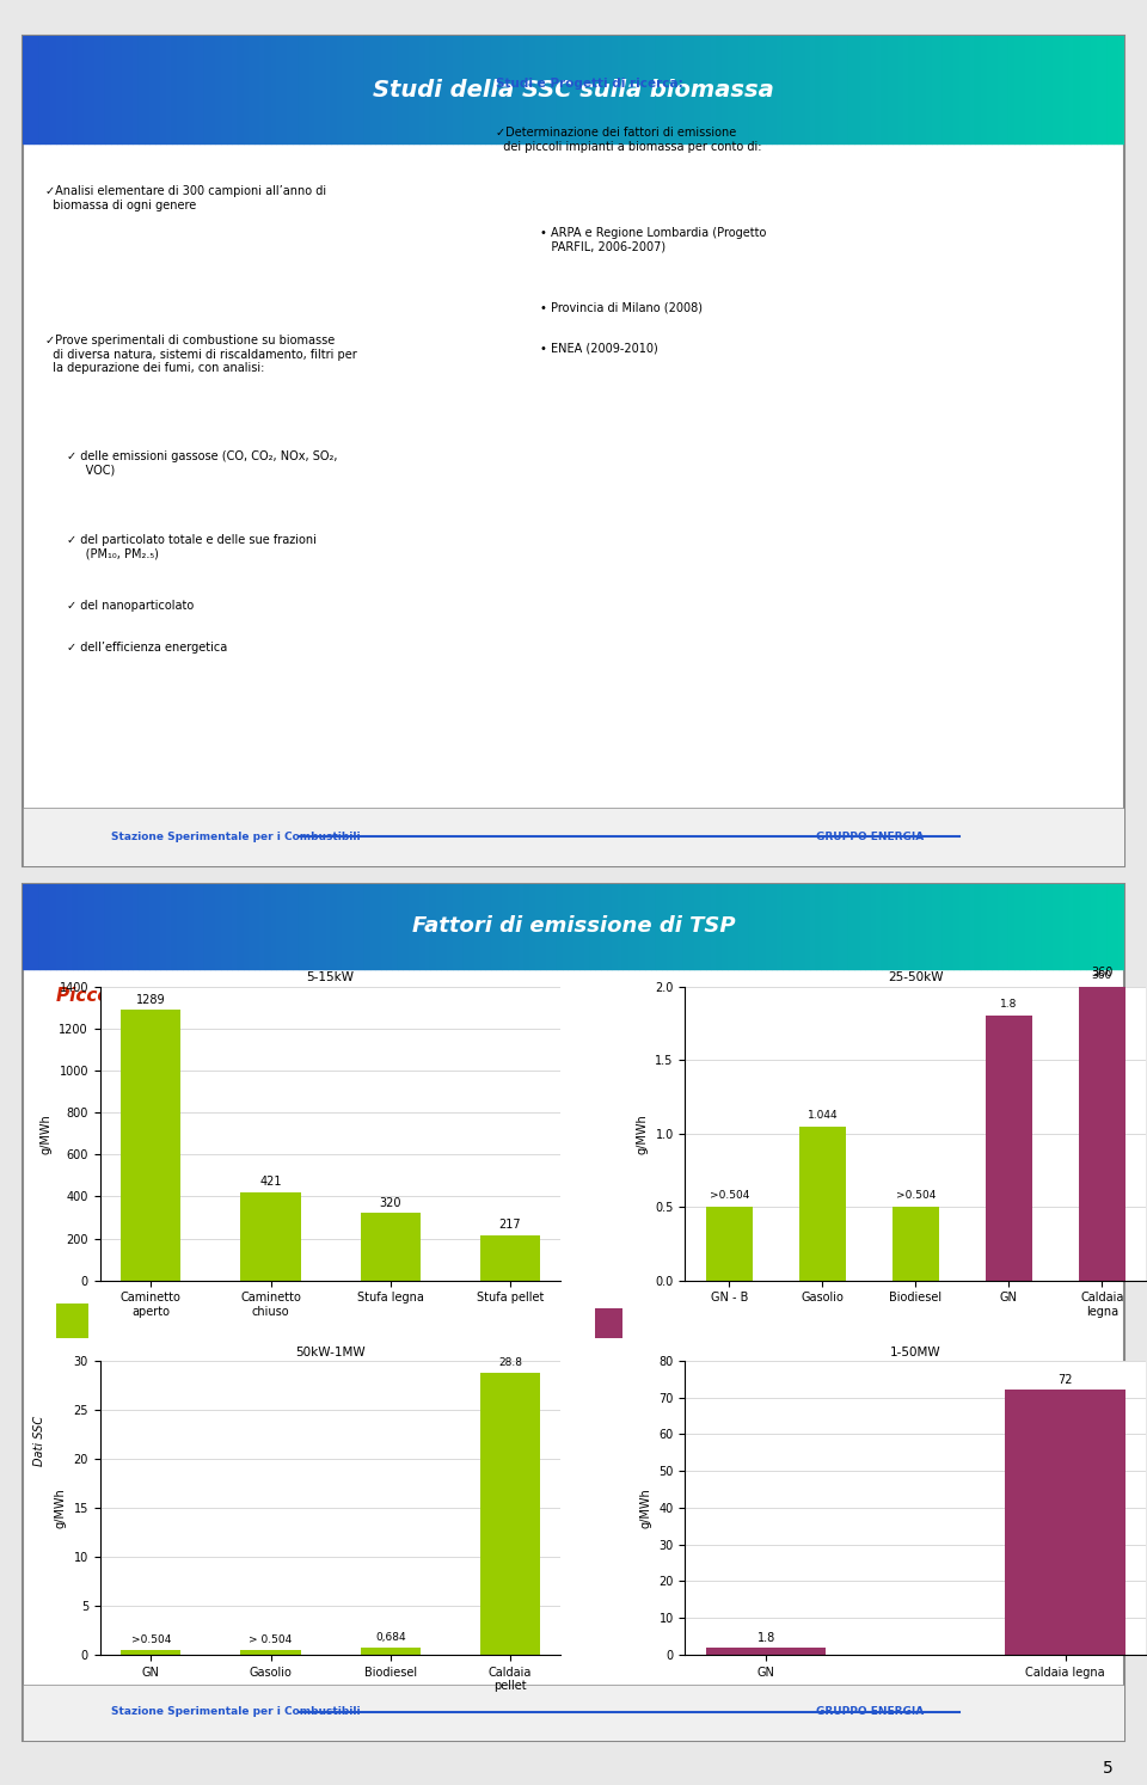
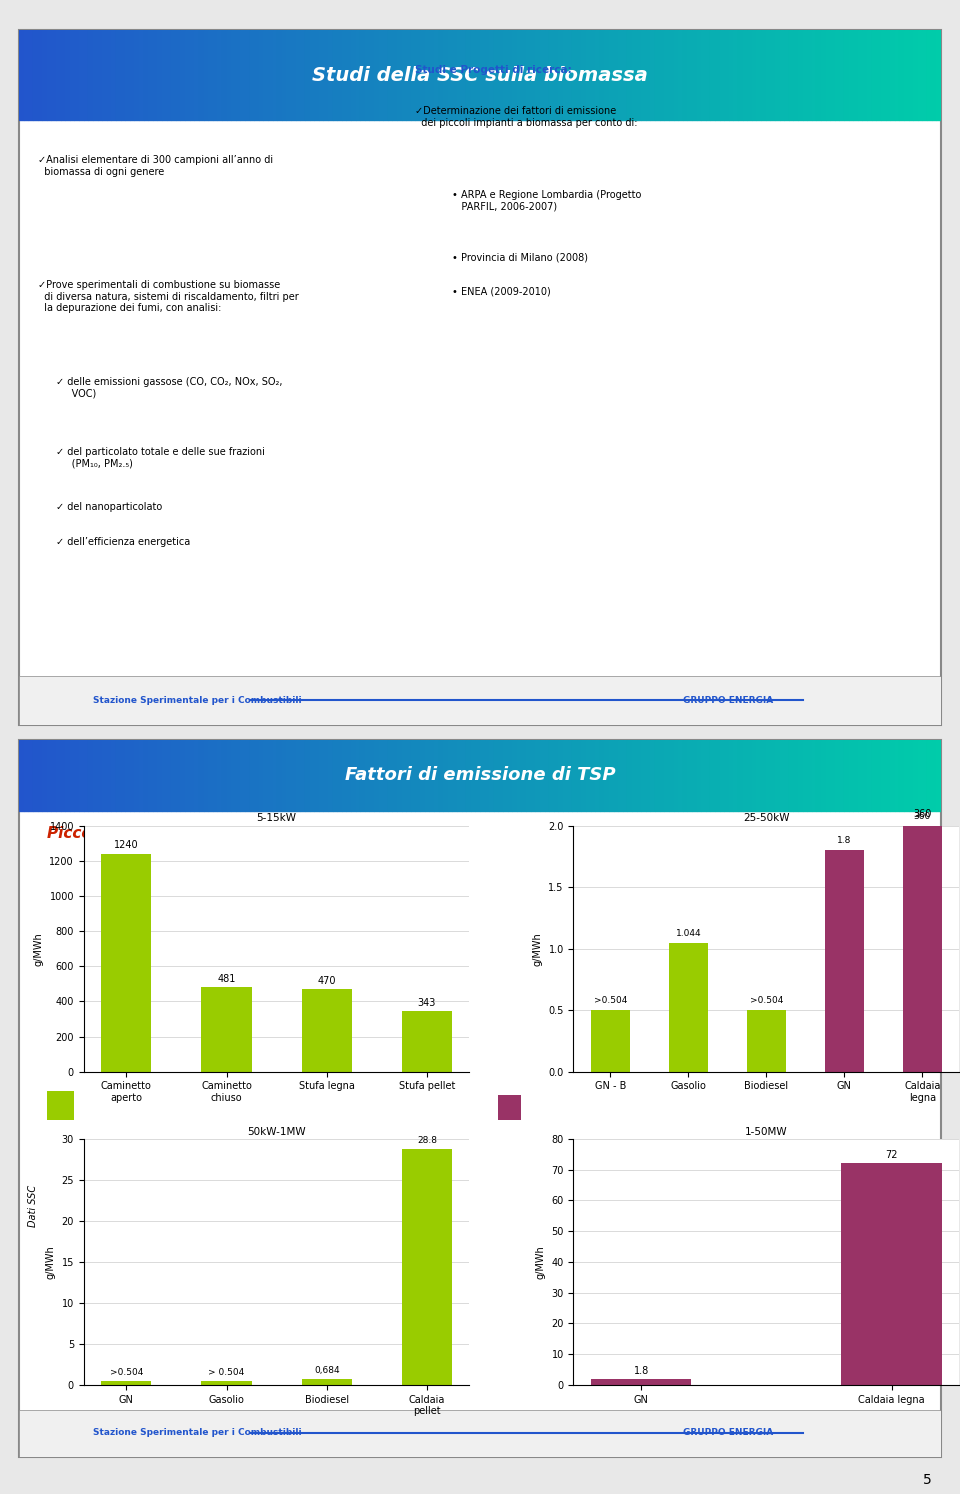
5-15kW/Caminetto aperto: 1290 -> 1240
5-15kW/Caminetto chiuso: 421 -> 481
5-15kW/Stufa legna: 320 -> 470
5-15kW/Stufa pellet: 217 -> 343
